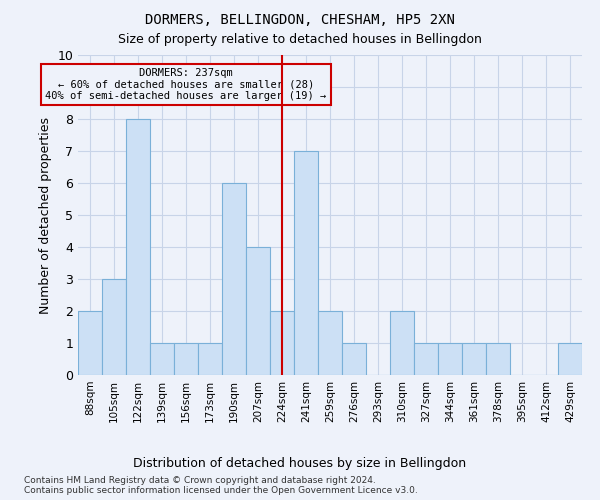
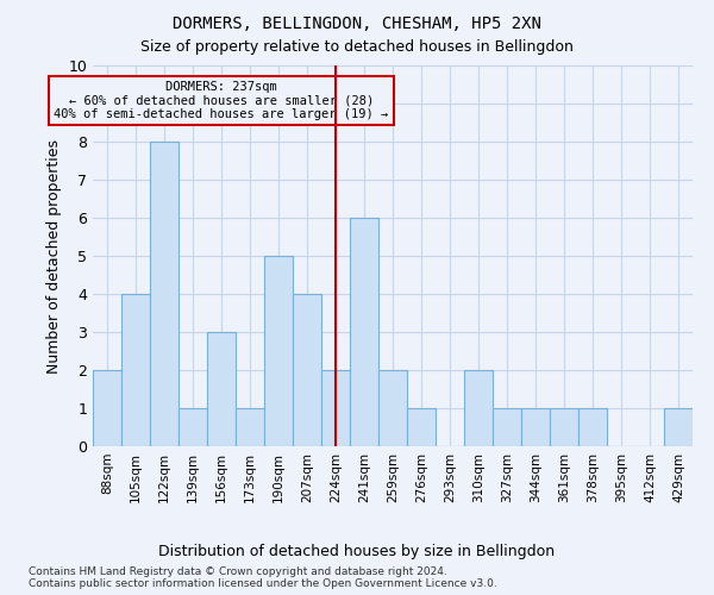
105sqm: 3 -> 4
156sqm: 1 -> 3
190sqm: 6 -> 5
241sqm: 7 -> 6
